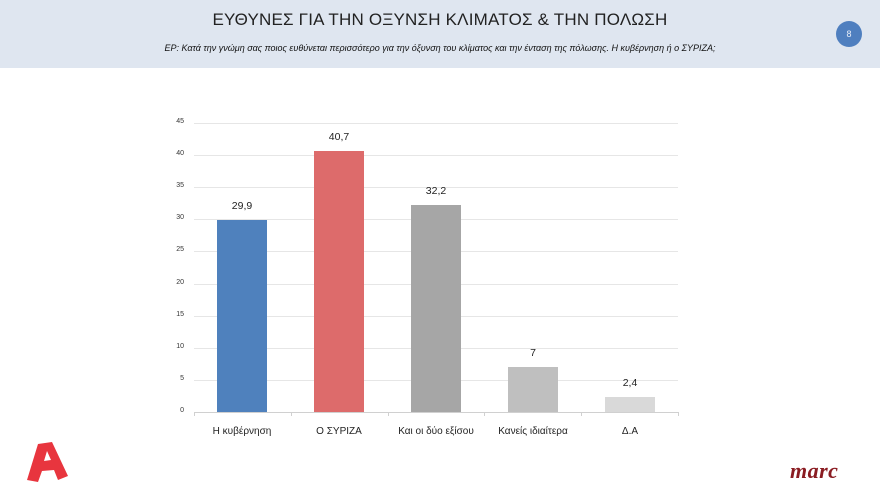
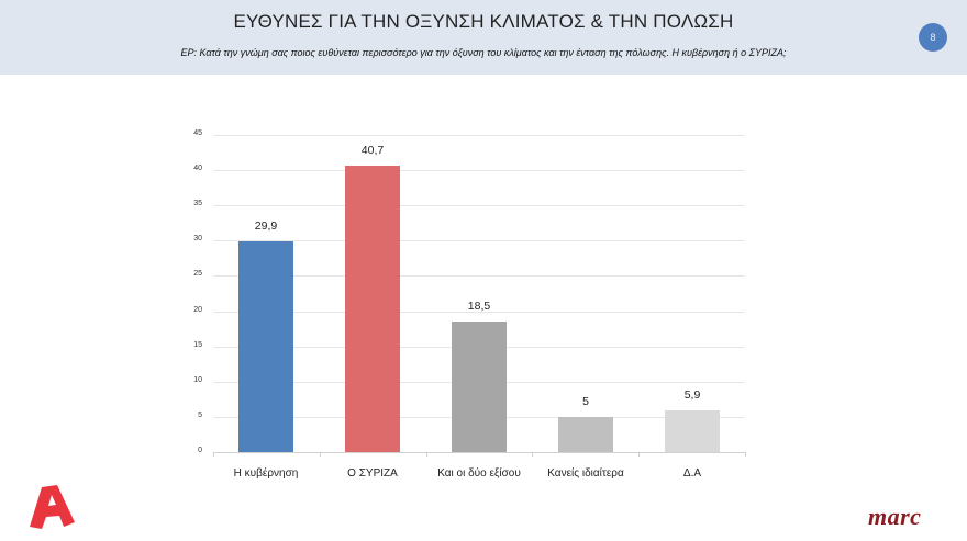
Και οι δύο εξίσου: 32,2 -> 18,5
Κανείς ιδιαίτερα: 7 -> 5
Δ.Α: 2,4 -> 5,9
